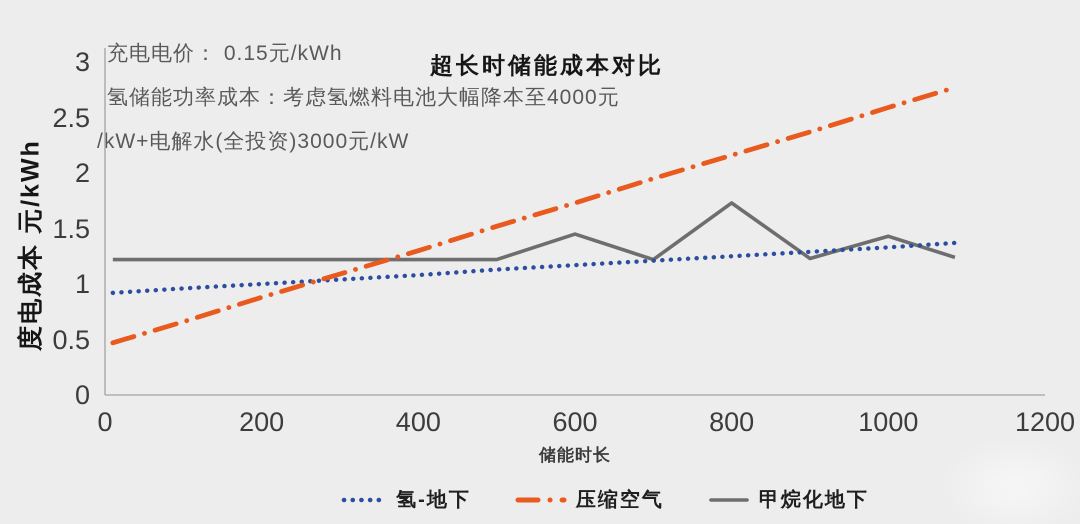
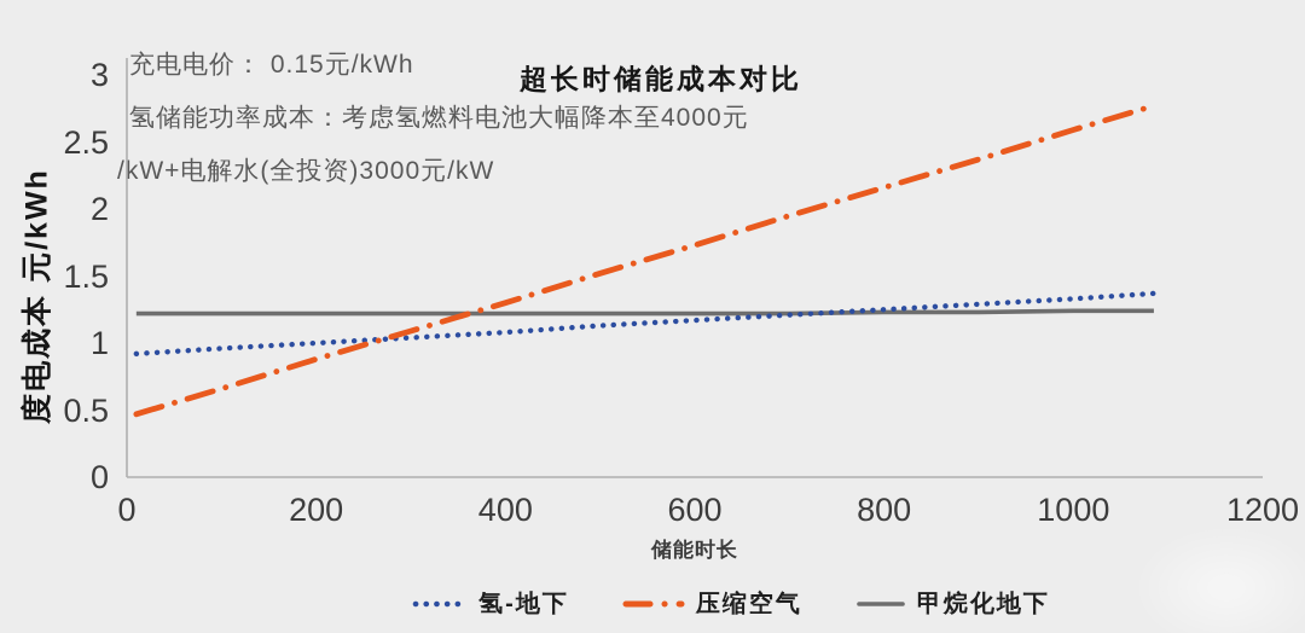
甲烷化地下/600: 1.45 -> 1.22
甲烷化地下/800: 1.73 -> 1.23
甲烷化地下/1000: 1.43 -> 1.24
